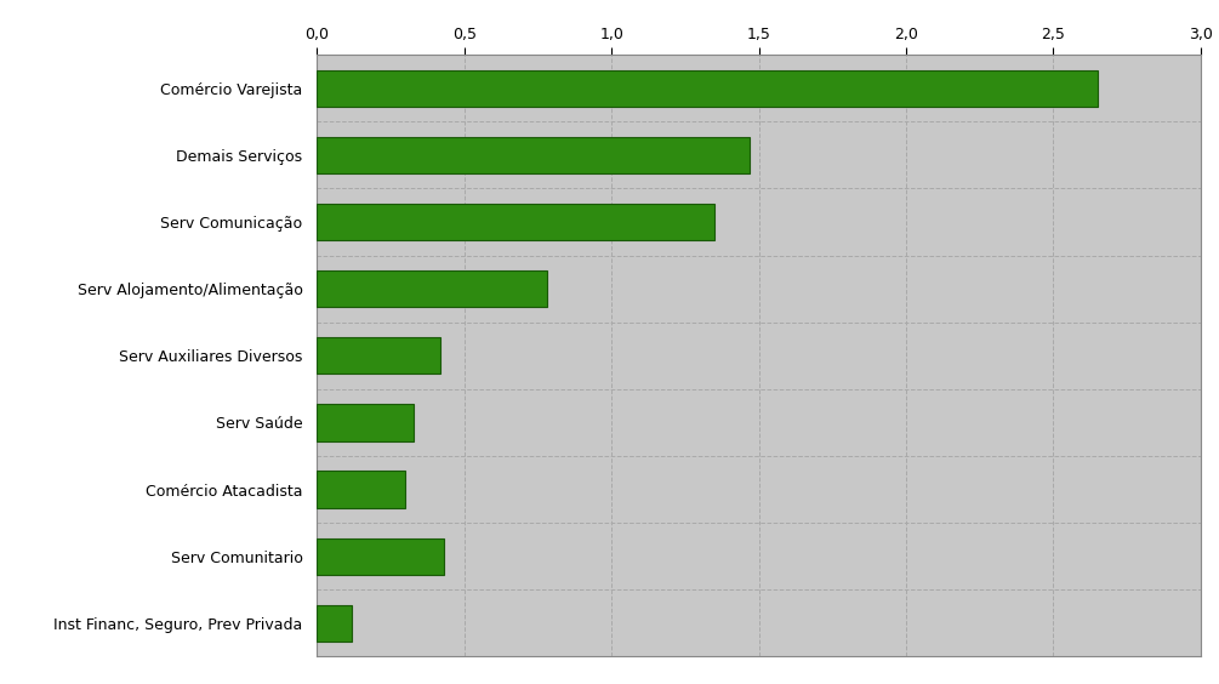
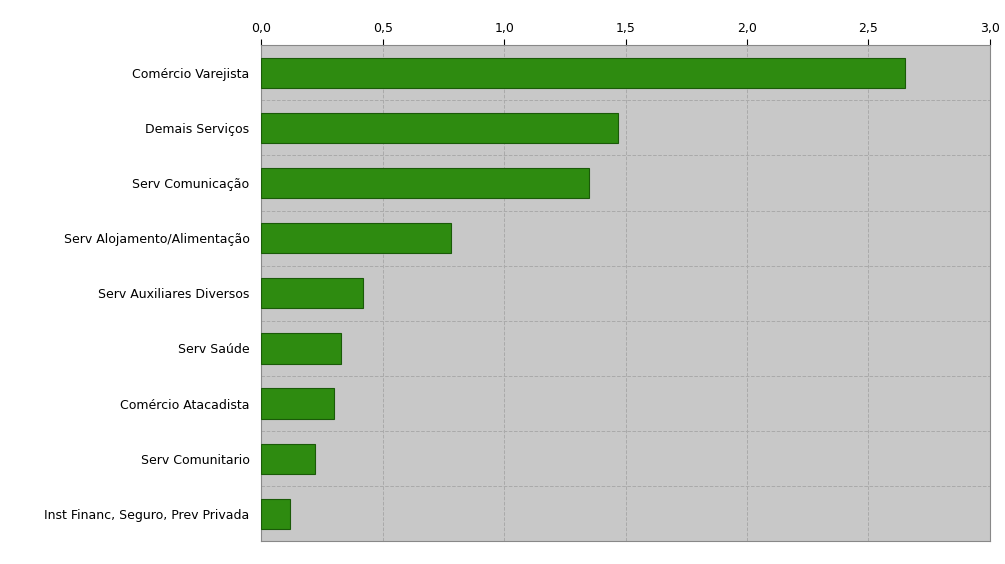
Serv Comunitario: 0,43 -> 0,22
